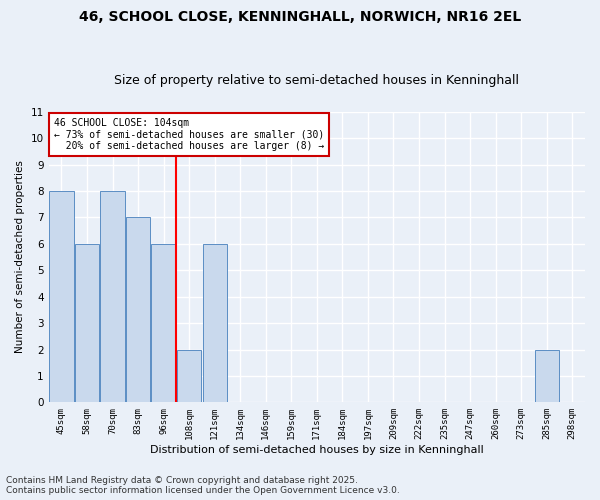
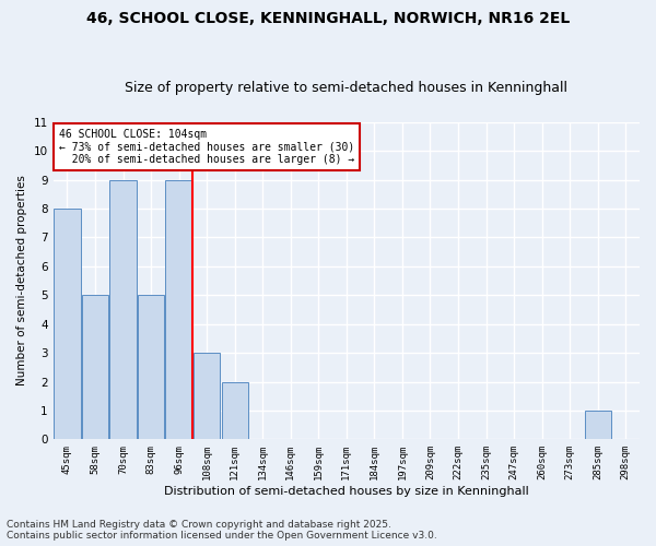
58sqm: 6 -> 5
70sqm: 8 -> 9
83sqm: 7 -> 5
96sqm: 6 -> 9
108sqm: 2 -> 3
121sqm: 6 -> 2
285sqm: 2 -> 1
